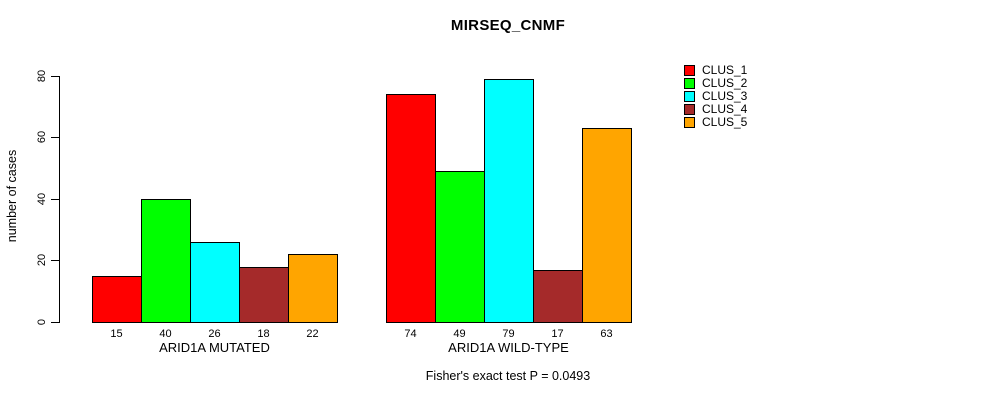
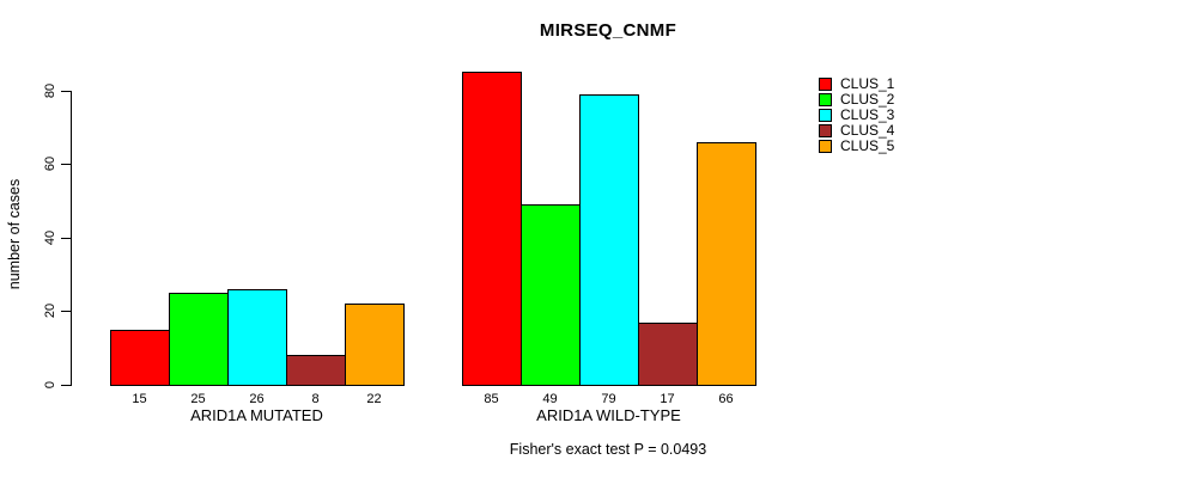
CLUS_2/ARID1A MUTATED: 40 -> 25
CLUS_4/ARID1A MUTATED: 18 -> 8
CLUS_1/ARID1A WILD-TYPE: 74 -> 85
CLUS_5/ARID1A WILD-TYPE: 63 -> 66
